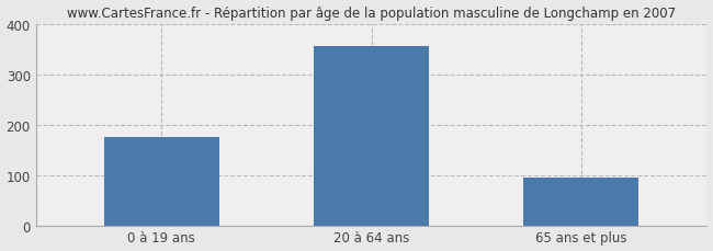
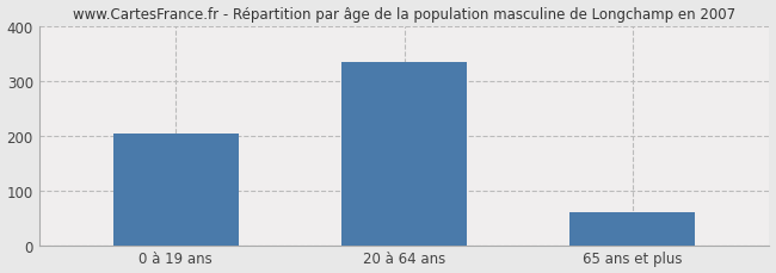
0 à 19 ans: 175 -> 204
20 à 64 ans: 355 -> 333
65 ans et plus: 95 -> 60
